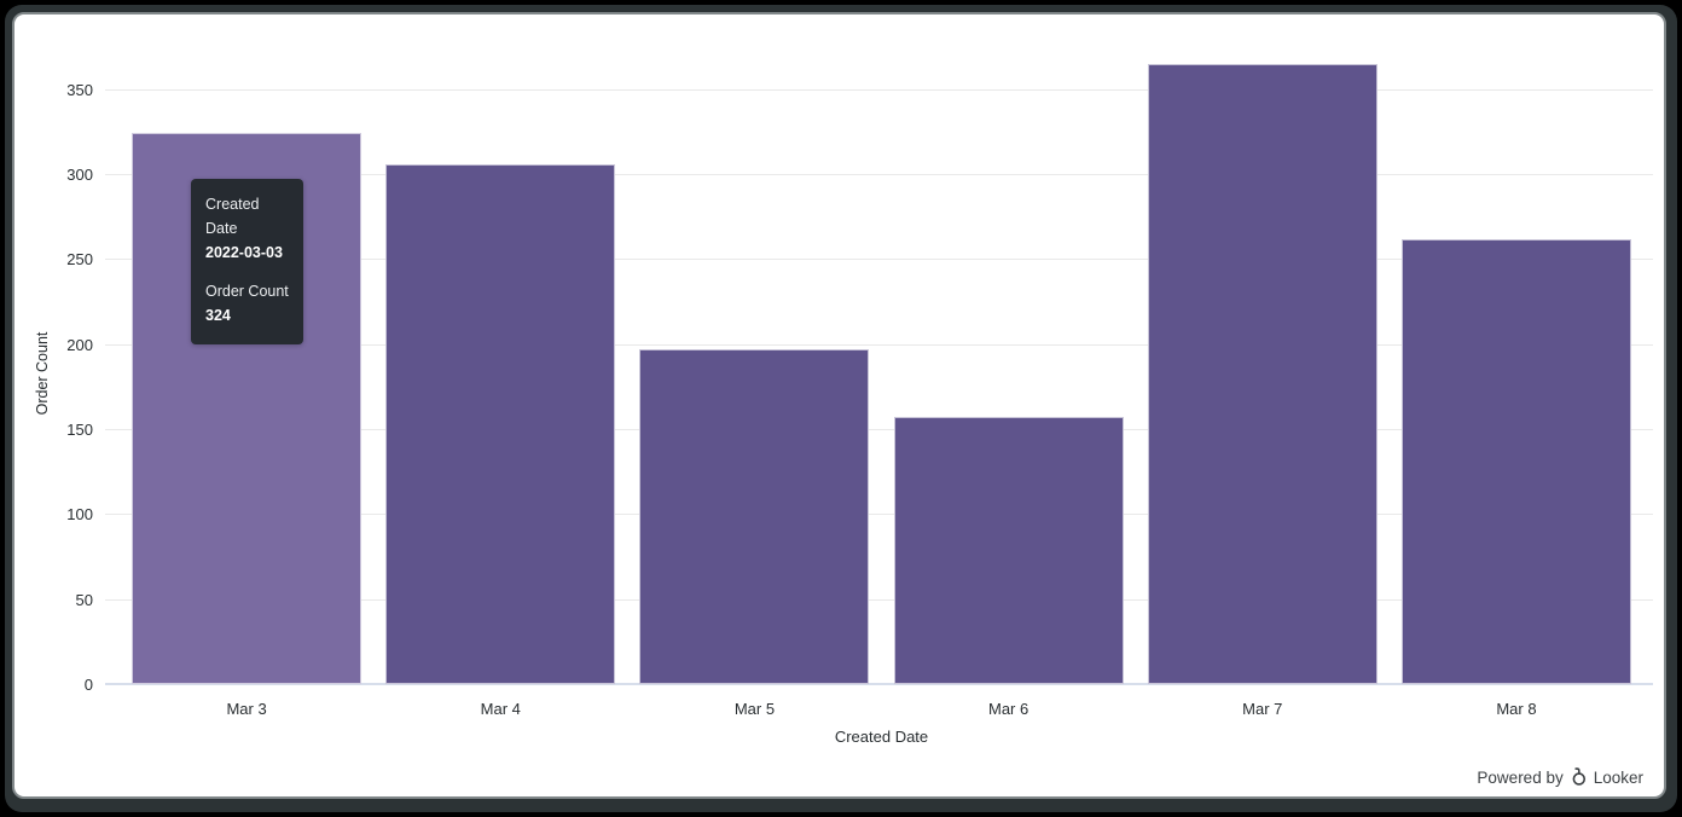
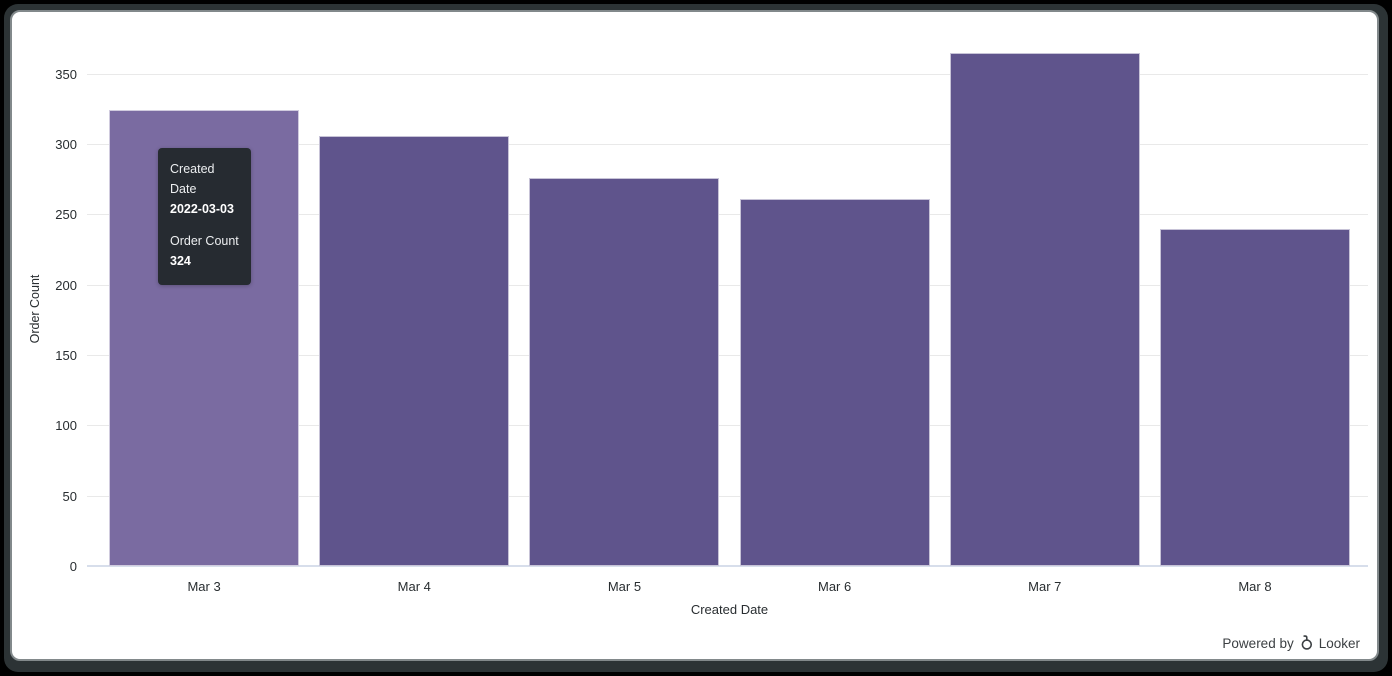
Mar 5: 197 -> 276
Mar 6: 157 -> 261
Mar 8: 262 -> 240
